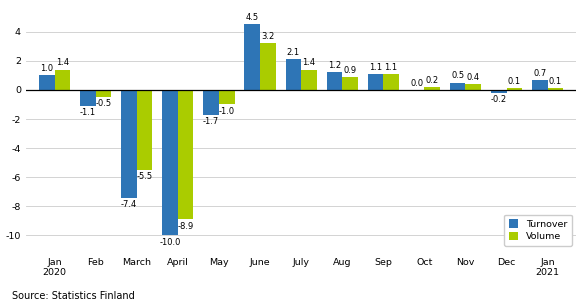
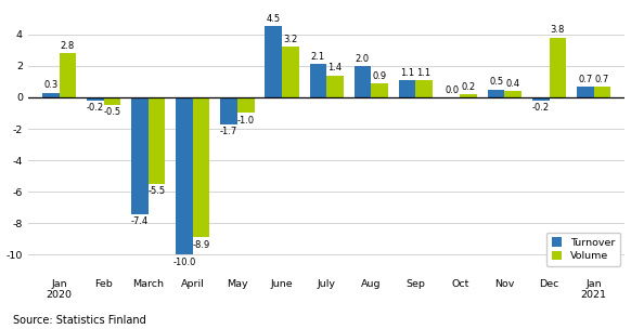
Turnover/Jan 2020: 1.0 -> 0.3
Volume/Jan 2020: 1.4 -> 2.8
Turnover/Feb: -1.1 -> -0.2
Turnover/Aug: 1.2 -> 2.0
Volume/Dec: 0.1 -> 3.8
Volume/Jan 2021: 0.1 -> 0.7
